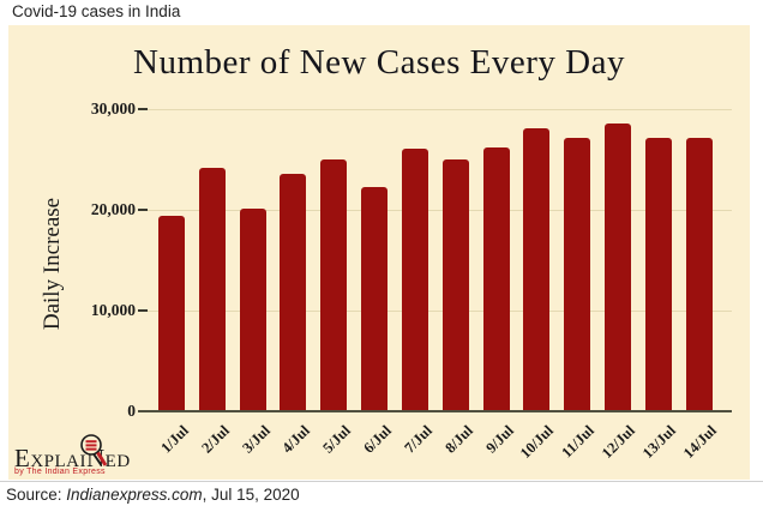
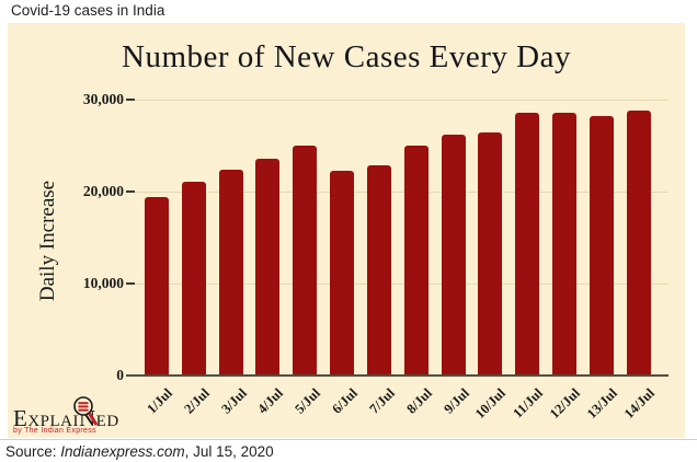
2/Jul: 24000 -> 21000
3/Jul: 20000 -> 22000
7/Jul: 26000 -> 23000
10/Jul: 28000 -> 26000
11/Jul: 27000 -> 28000
13/Jul: 27000 -> 28000
14/Jul: 27000 -> 29000
